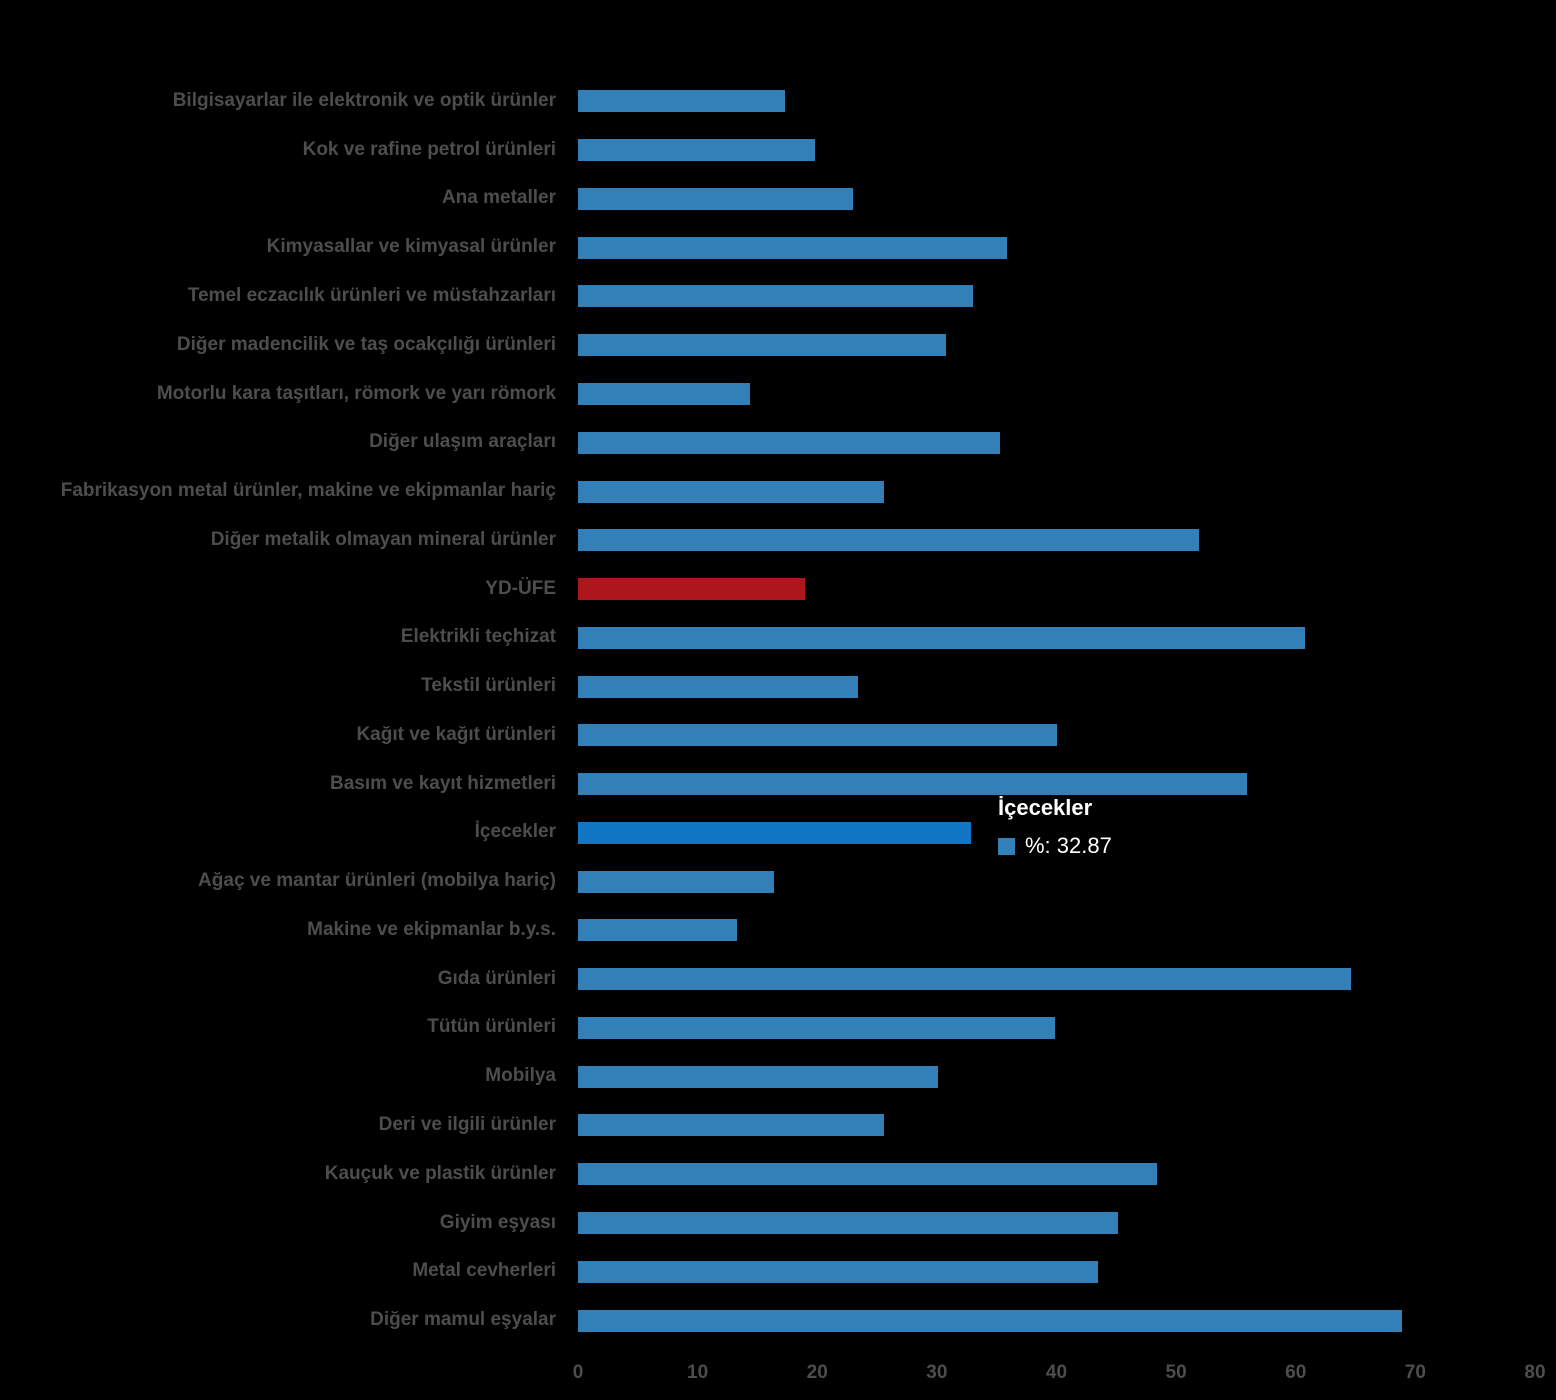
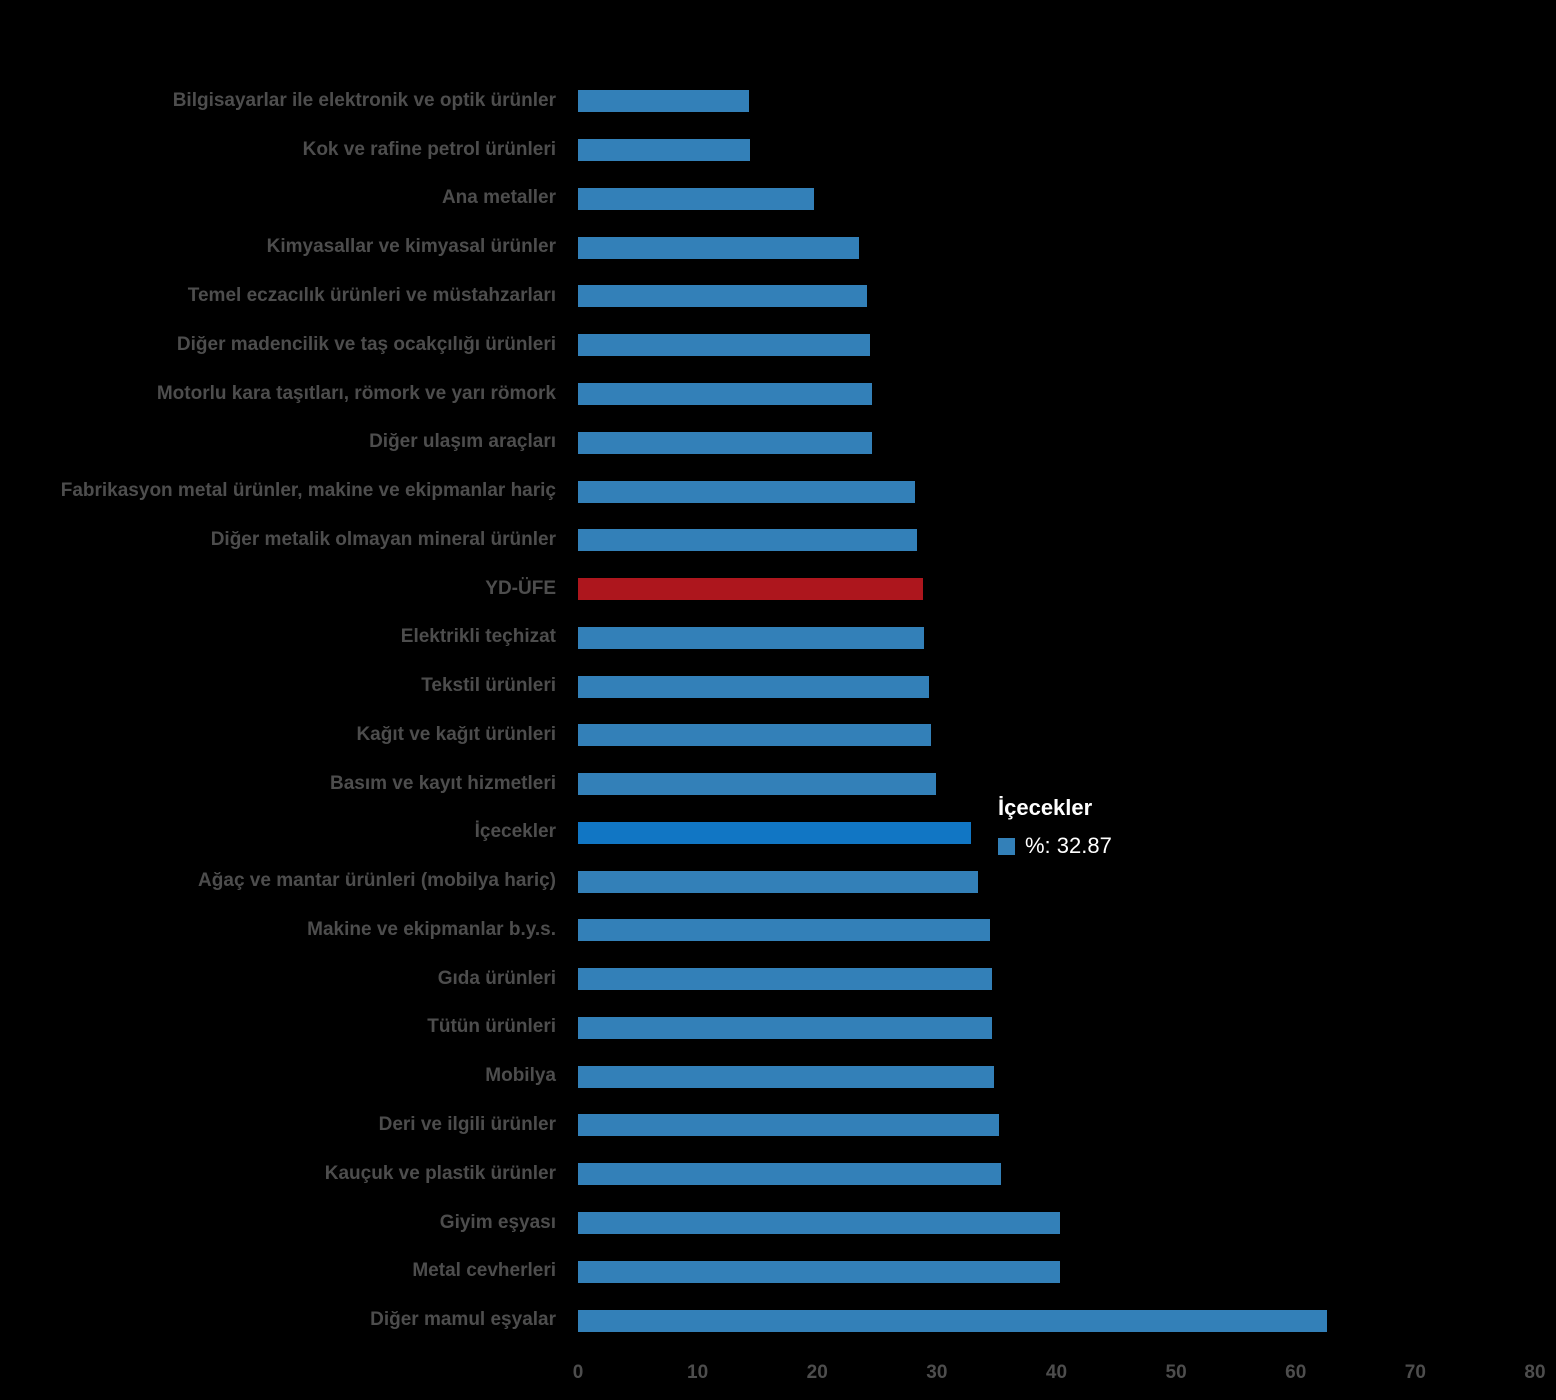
Bilgisayarlar ile elektronik ve optik ürünler: 17.3 -> 14.3
Kok ve rafine petrol ürünleri: 19.8 -> 14.4
Ana metaller: 23.0 -> 19.7
Kimyasallar ve kimyasal ürünler: 35.9 -> 23.5
Temel eczacılık ürünleri ve müstahzarları: 33.0 -> 24.2
Diğer madencilik ve taş ocakçılığı ürünleri: 30.8 -> 24.4
Motorlu kara taşıtları, römork ve yarı römork: 14.4 -> 24.6
Diğer ulaşım araçları: 35.3 -> 24.6
Fabrikasyon metal ürünler, makine ve ekipmanlar hariç: 25.6 -> 28.2
Diğer metalik olmayan mineral ürünler: 51.9 -> 28.3
YD-ÜFE: 19.0 -> 28.8
Elektrikli teçhizat: 60.8 -> 28.9
Tekstil ürünleri: 23.4 -> 29.3
Kağıt ve kağıt ürünleri: 40.0 -> 29.5
Basım ve kayıt hizmetleri: 55.9 -> 29.9
Ağaç ve mantar ürünleri (mobilya hariç): 16.4 -> 33.4
Makine ve ekipmanlar b.y.s.: 13.3 -> 34.4
Gıda ürünleri: 64.6 -> 34.6
Tütün ürünleri: 39.9 -> 34.6
Mobilya: 30.1 -> 34.8
Deri ve ilgili ürünler: 25.6 -> 35.2
Kauçuk ve plastik ürünler: 48.4 -> 35.4
Giyim eşyası: 45.1 -> 40.3
Metal cevherleri: 43.5 -> 40.3
Diğer mamul eşyalar: 68.9 -> 62.6
